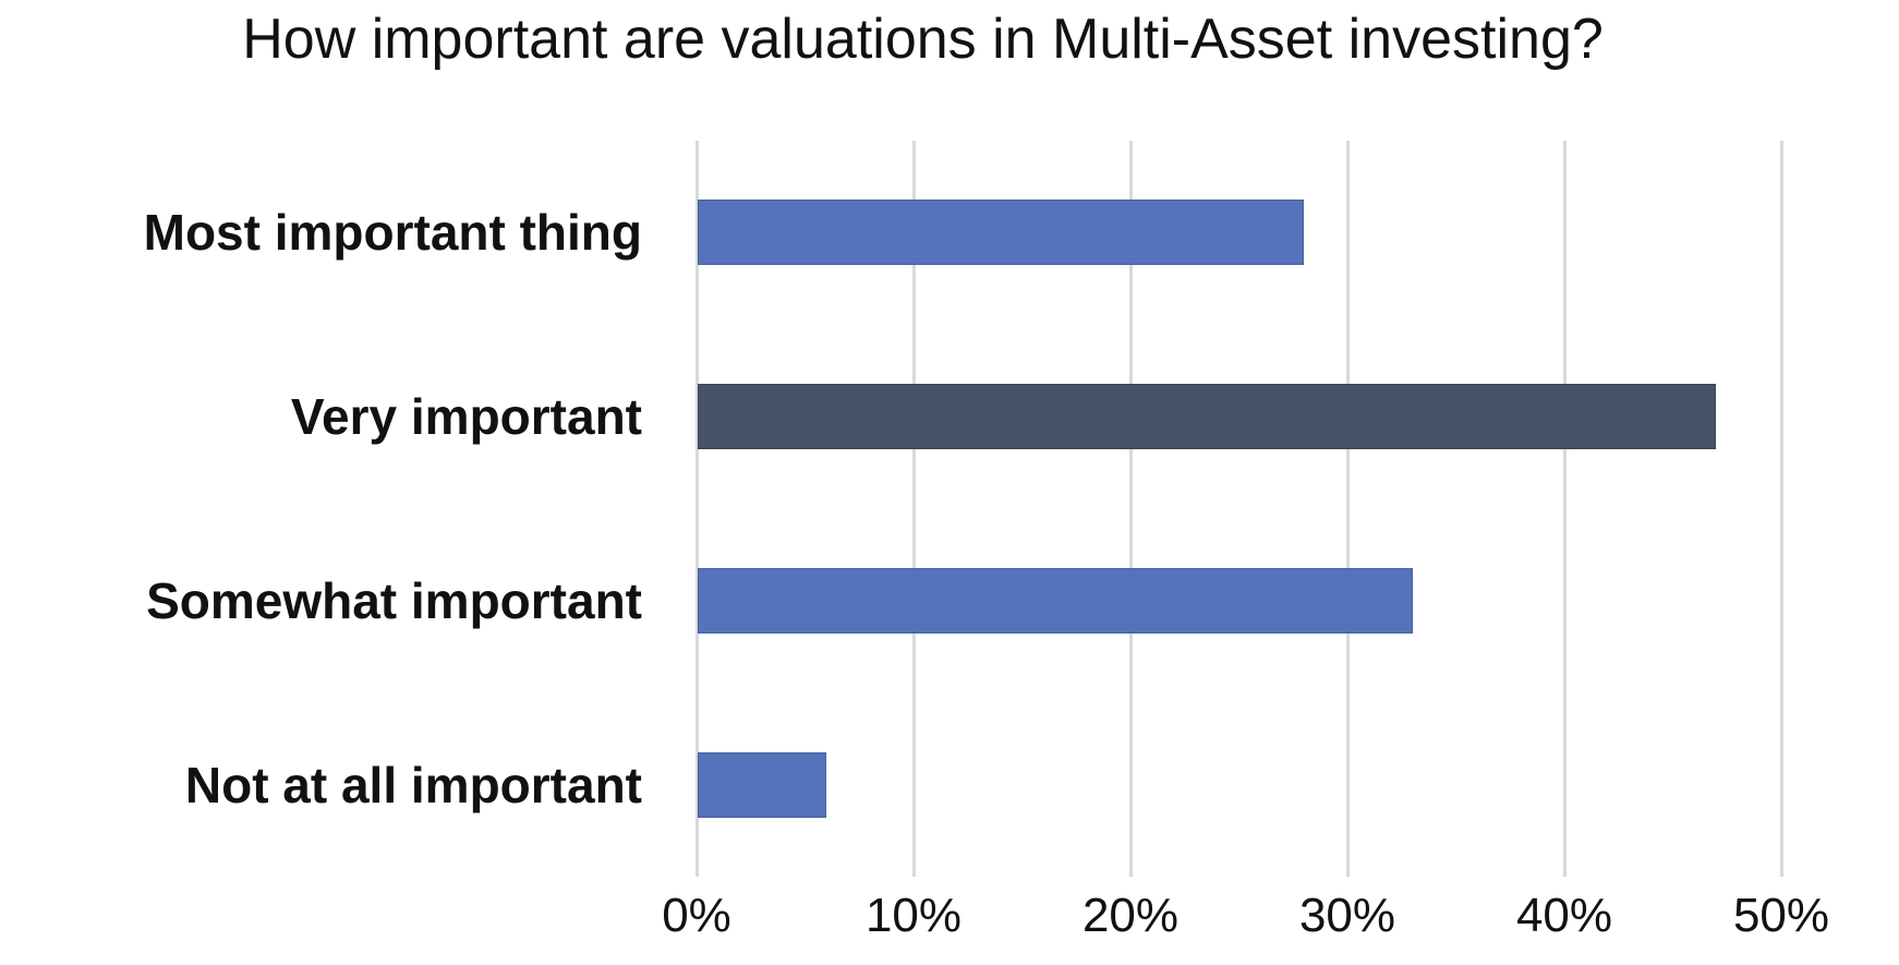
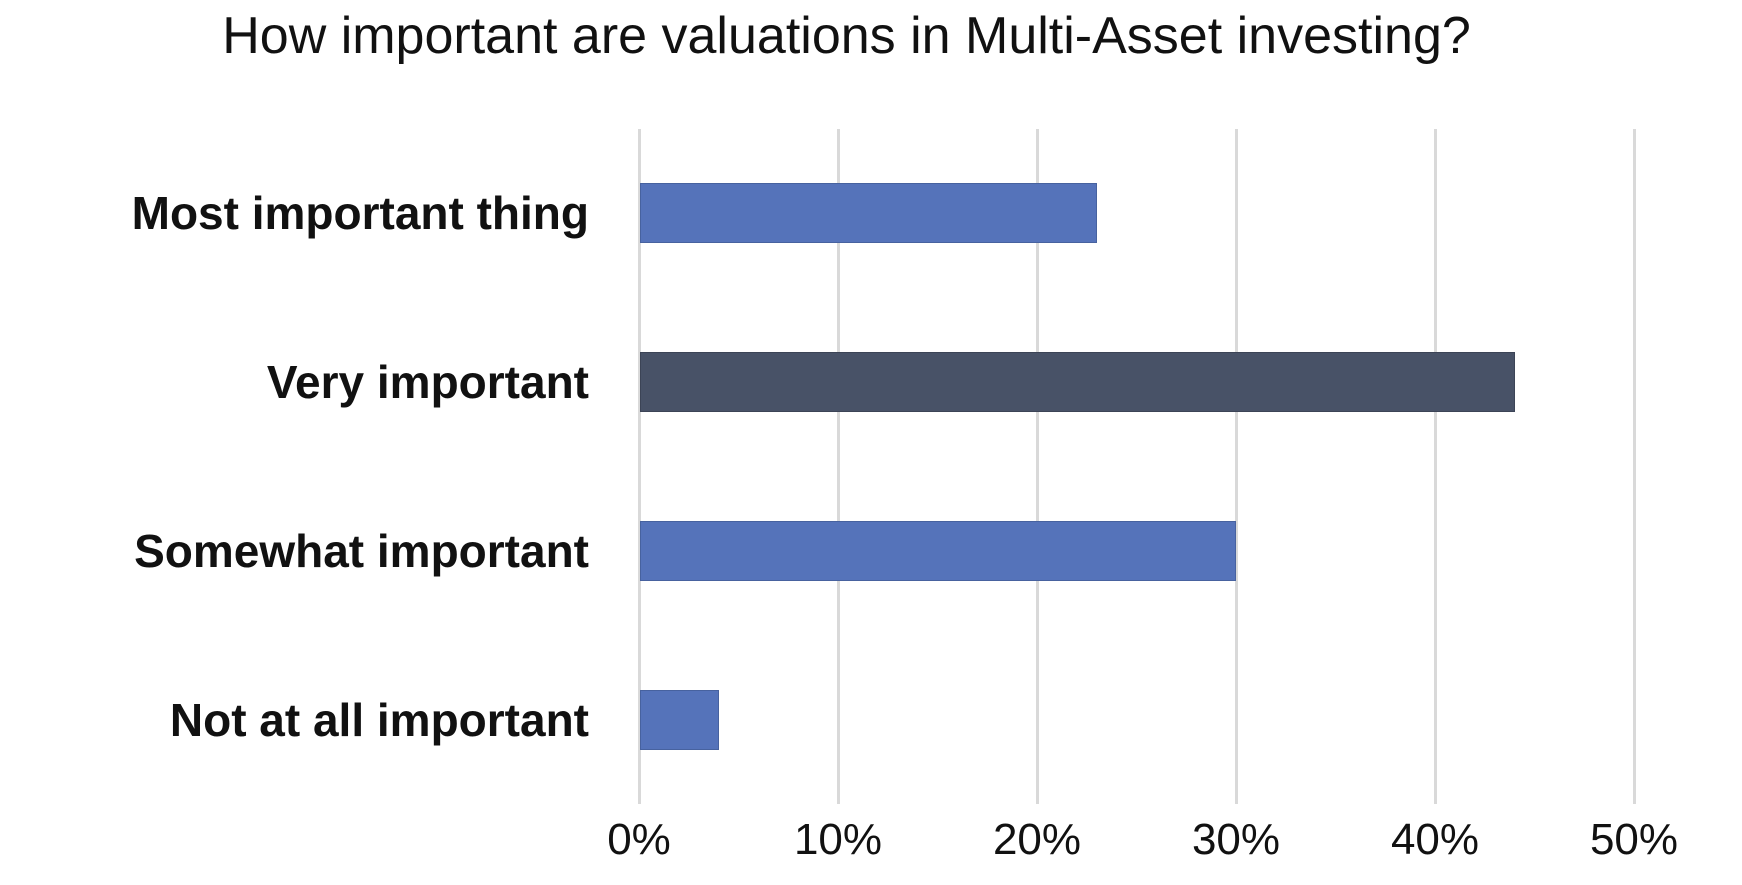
Most important thing: 28% -> 23%
Very important: 47% -> 44%
Somewhat important: 33% -> 30%
Not at all important: 6% -> 4%
